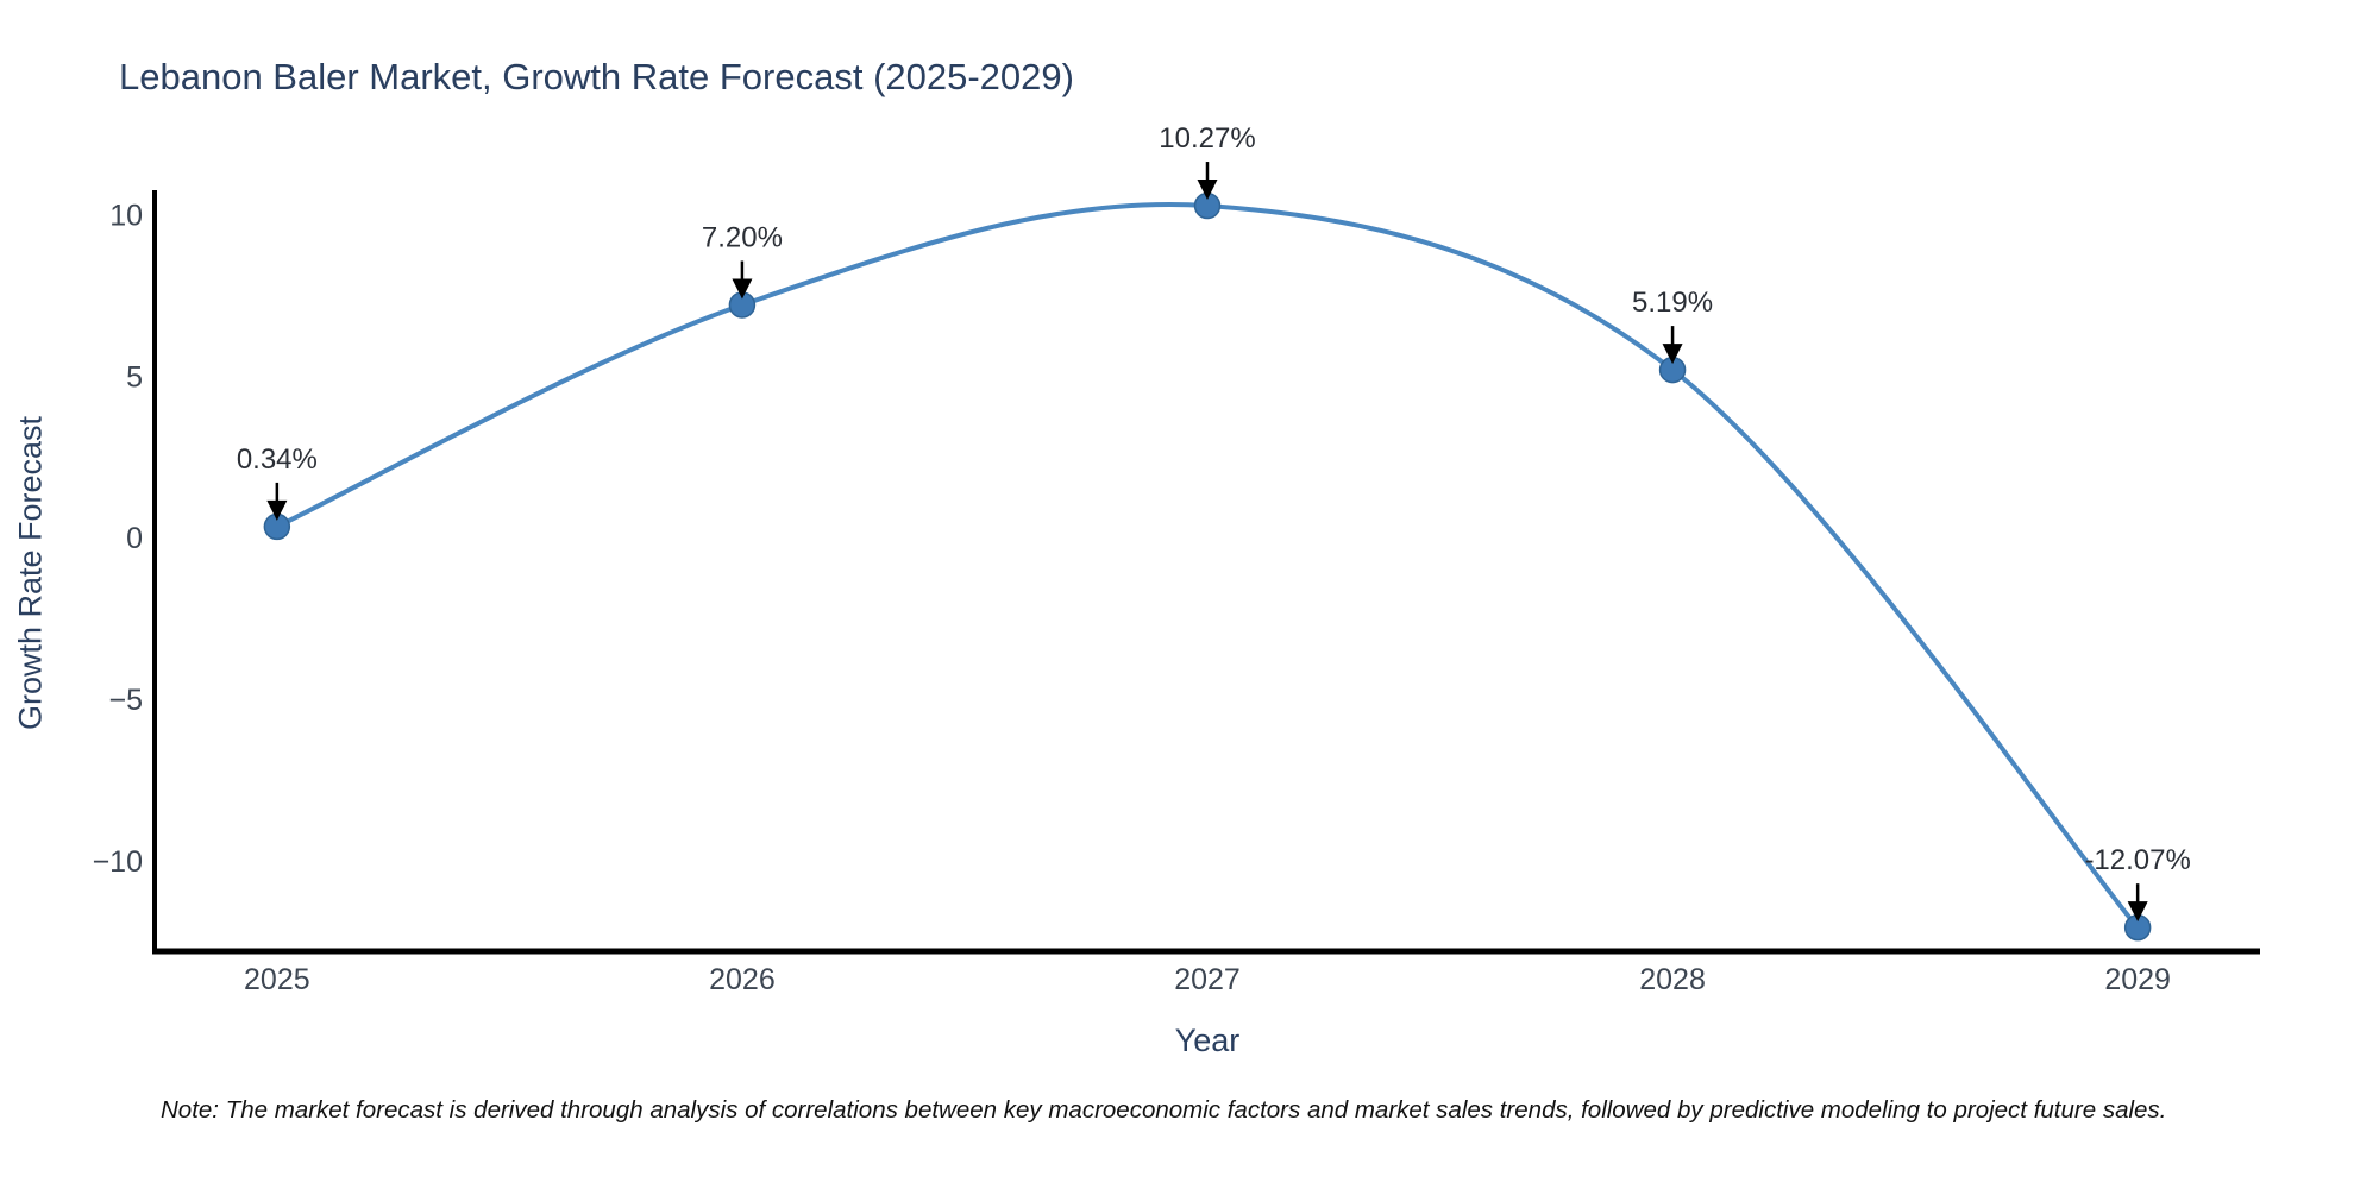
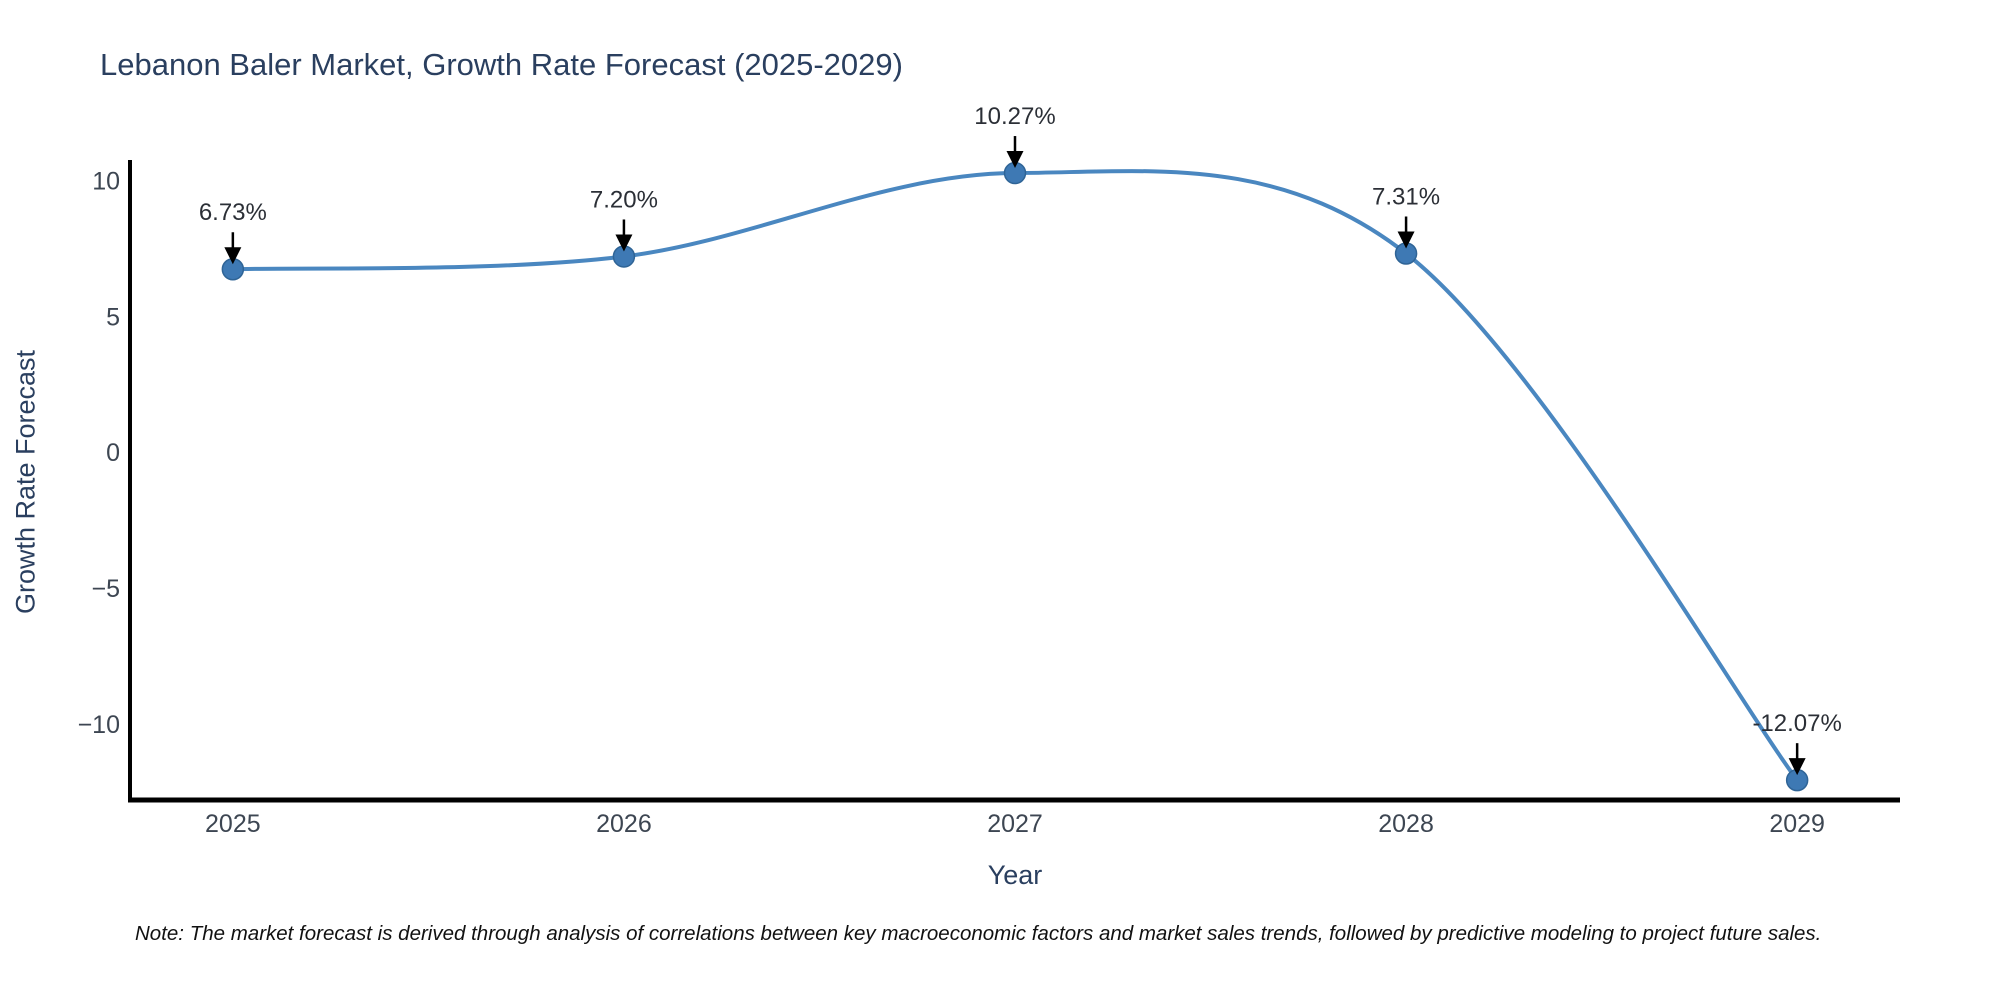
2025: 0.34% -> 6.73%
2028: 5.19% -> 7.31%
